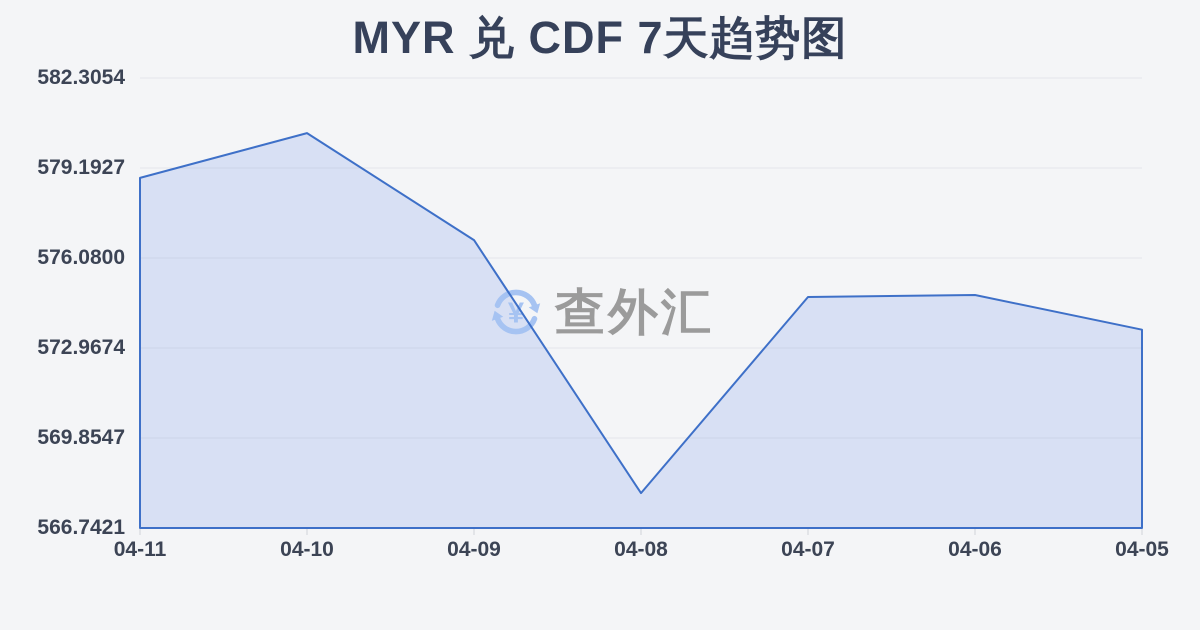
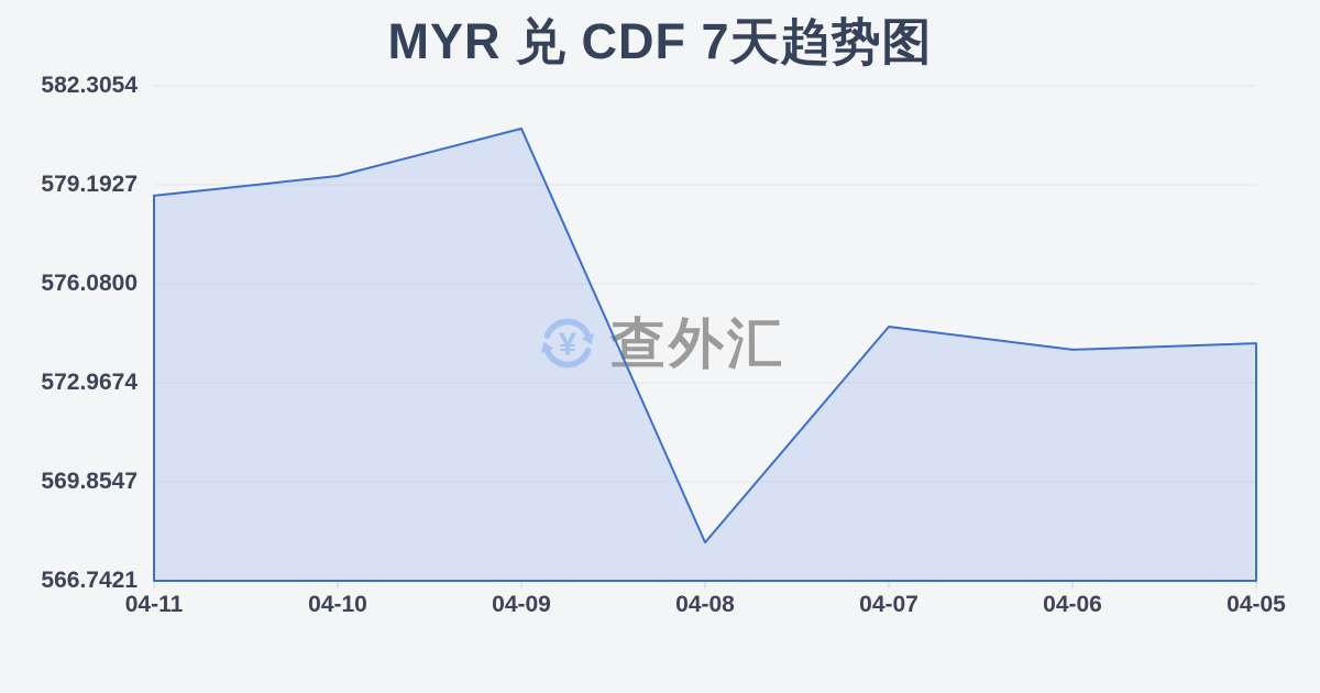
04-10: 580.4 -> 579.5
04-09: 576.7 -> 581.0
04-06: 574.8 -> 574.0
04-05: 573.6 -> 574.2
